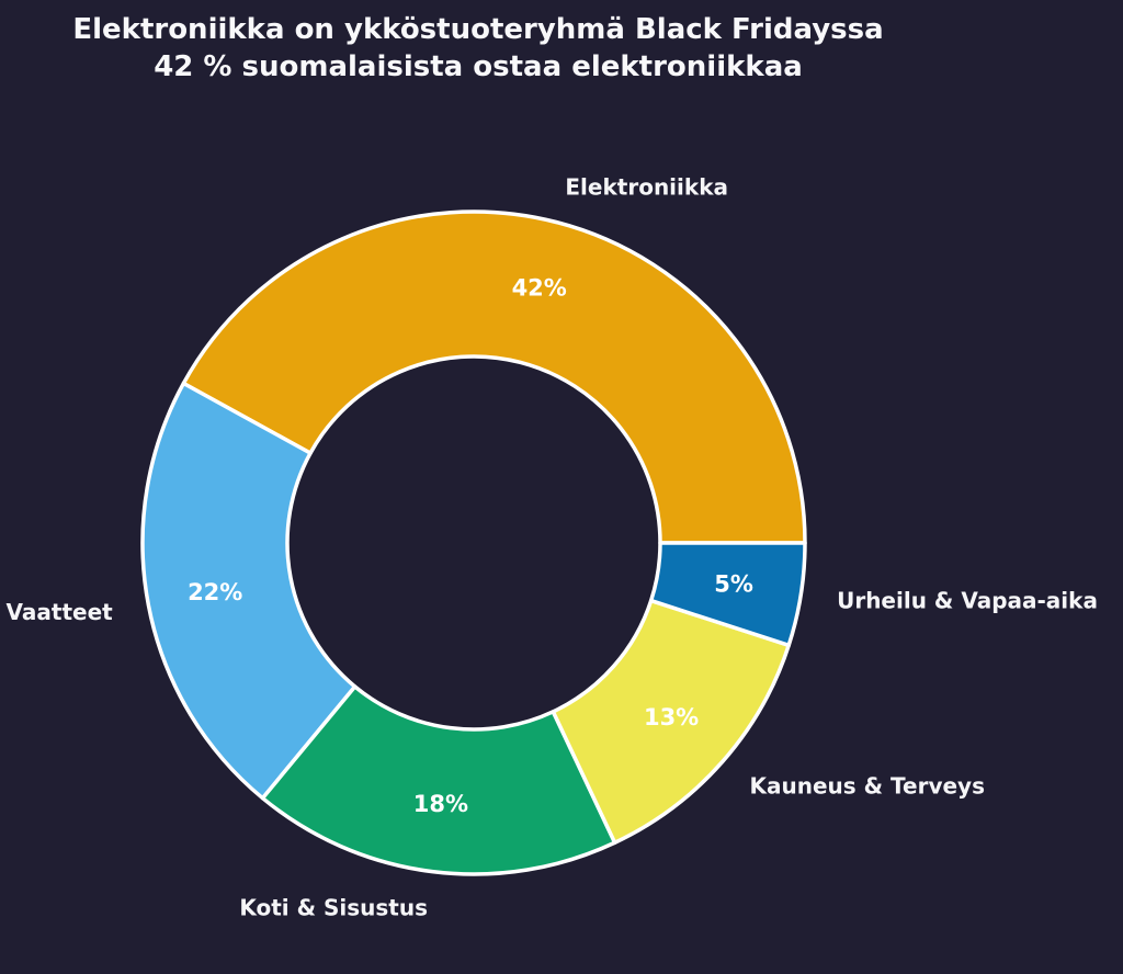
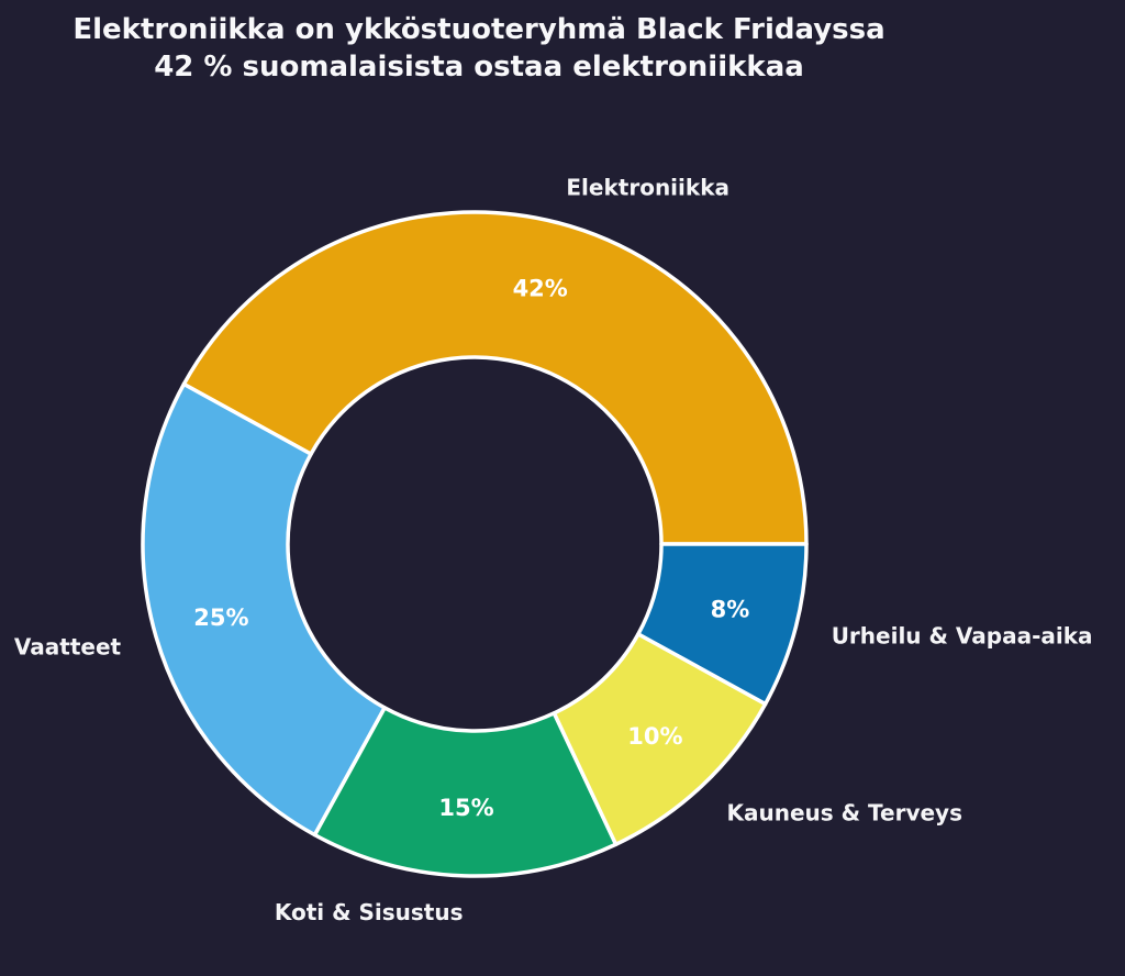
Vaatteet: 22% -> 25%
Koti & Sisustus: 18% -> 15%
Kauneus & Terveys: 13% -> 10%
Urheilu & Vapaa-aika: 5% -> 8%
